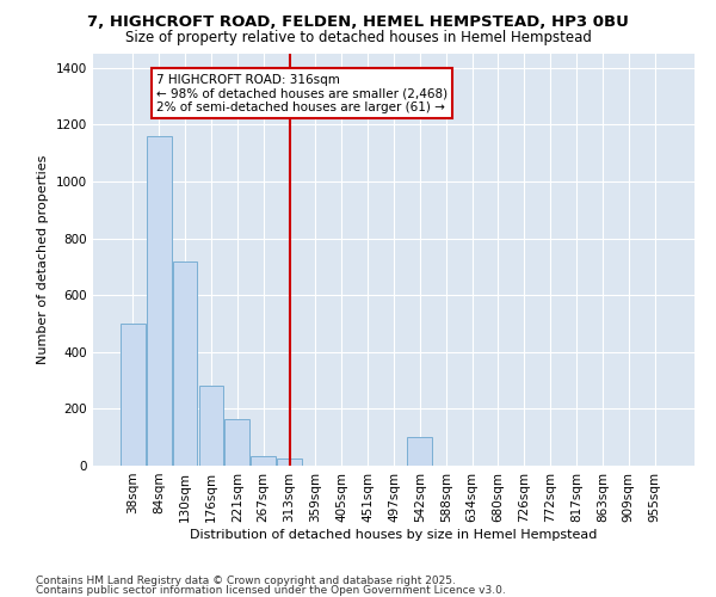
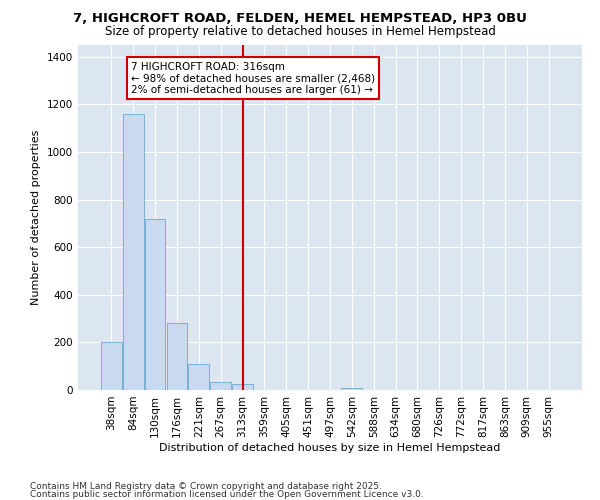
38sqm: 500 -> 200
221sqm: 165 -> 110
542sqm: 100 -> 10
